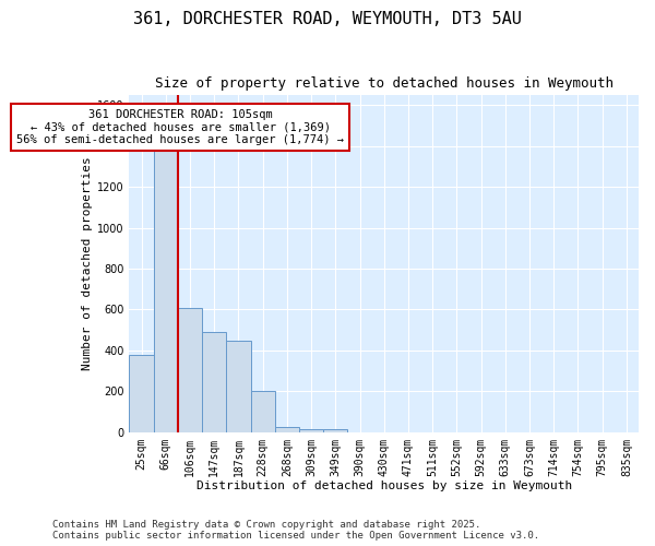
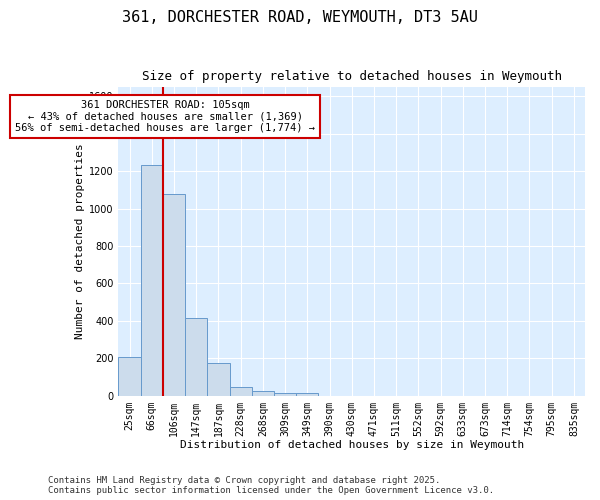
25sqm: 380 -> 200
66sqm: 1380 -> 1240
106sqm: 610 -> 1080
147sqm: 490 -> 420
187sqm: 450 -> 180
228sqm: 200 -> 50
